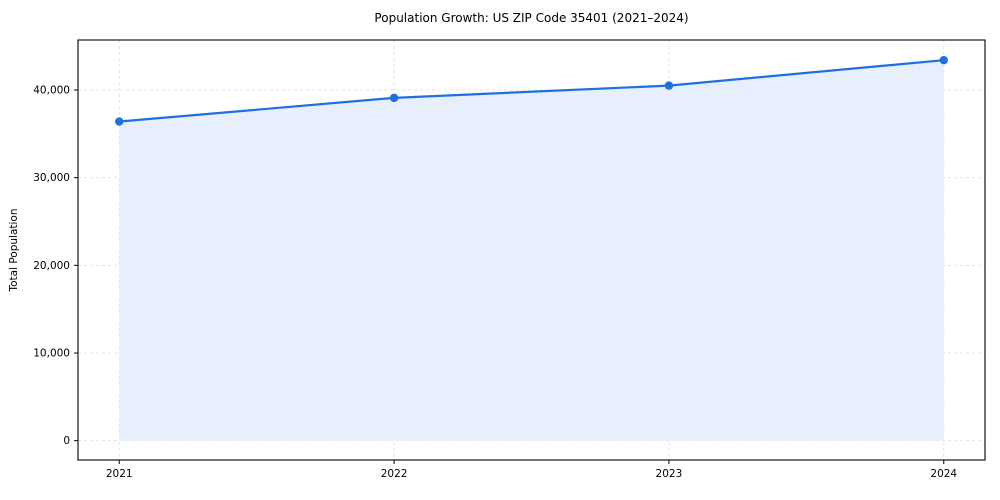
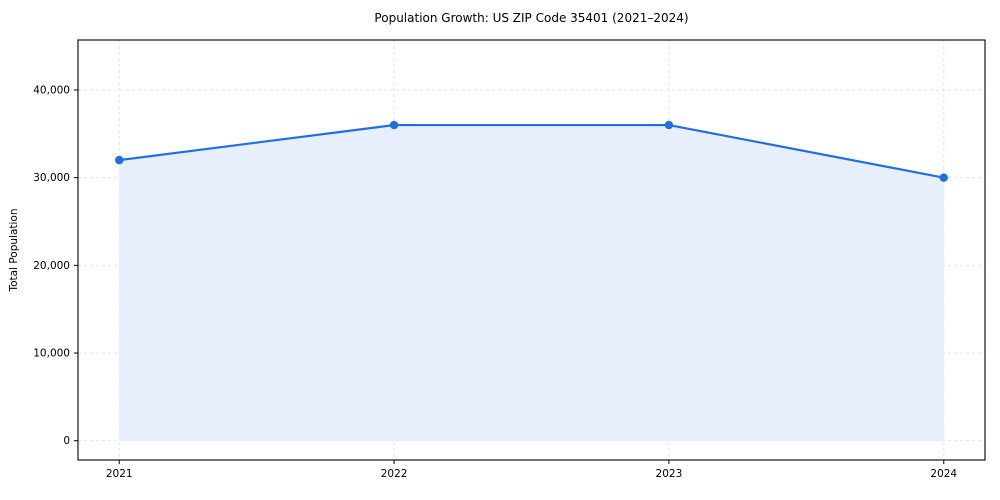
2021: 36000 -> 32000
2022: 39000 -> 36000
2023: 40000 -> 36000
2024: 43000 -> 30000
